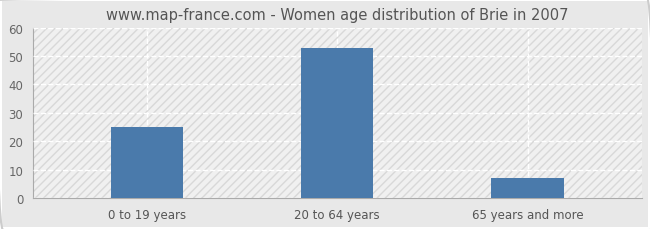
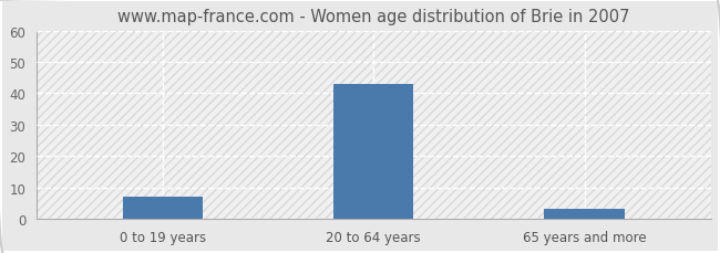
0 to 19 years: 25 -> 7
20 to 64 years: 53 -> 43
65 years and more: 7 -> 3
